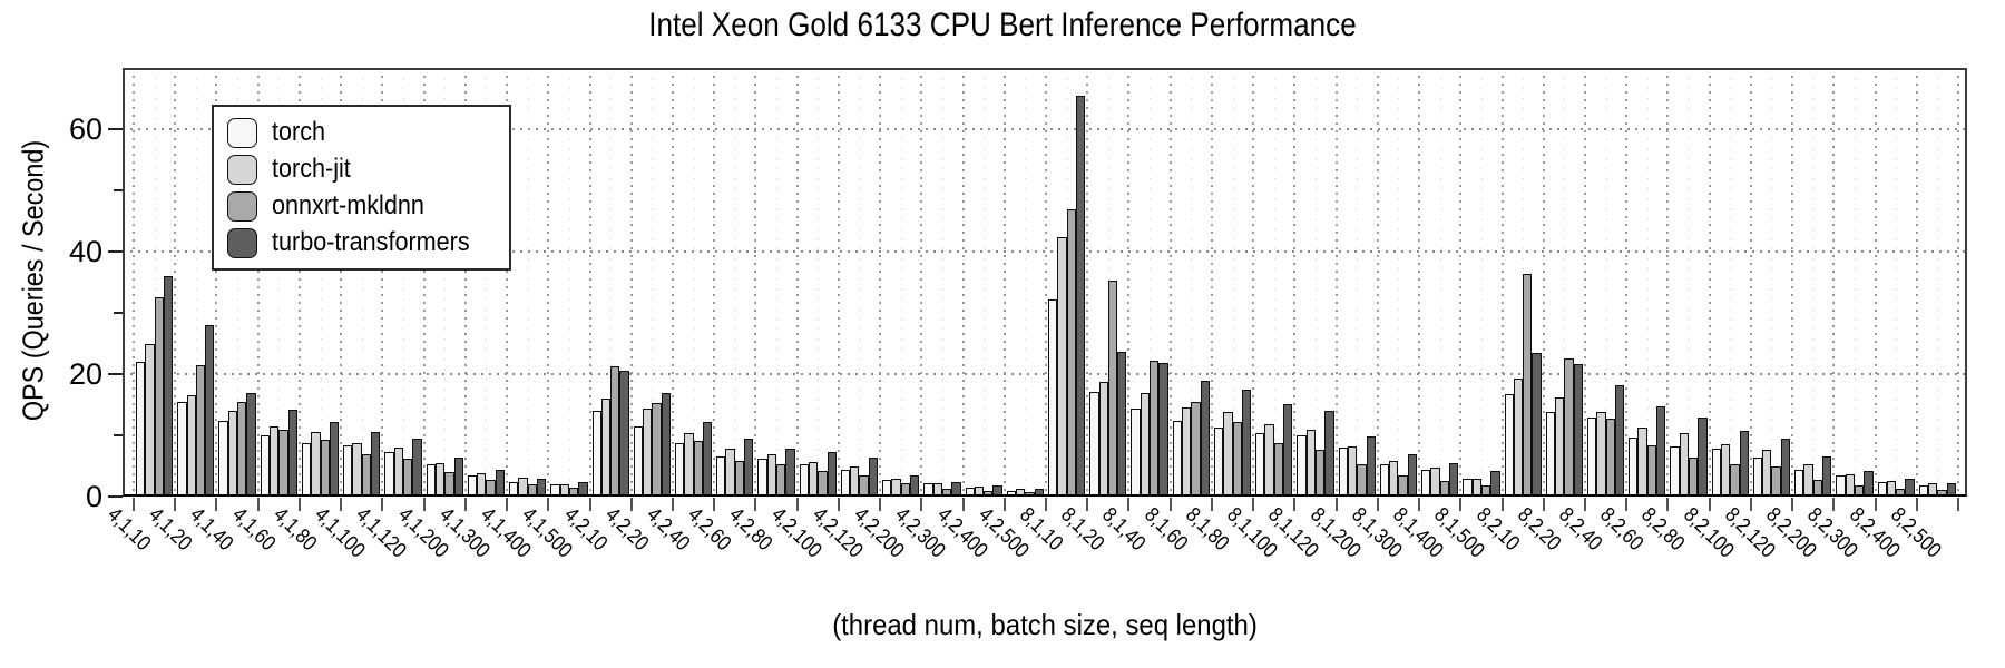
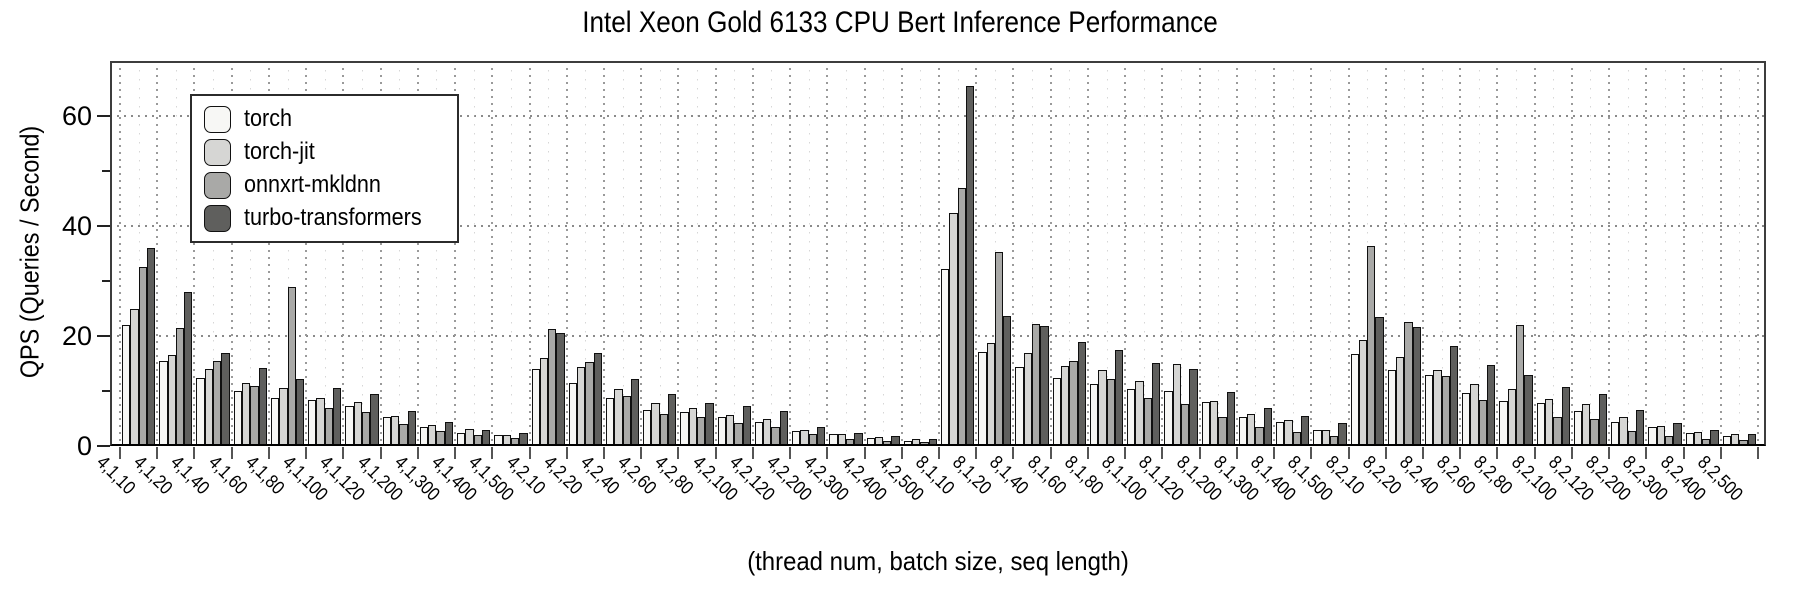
onnxrt-mkldnn/4,1,80: 9 -> 29
torch-jit/8,1,120: 11 -> 15
onnxrt-mkldnn/8,2,80: 6 -> 22
